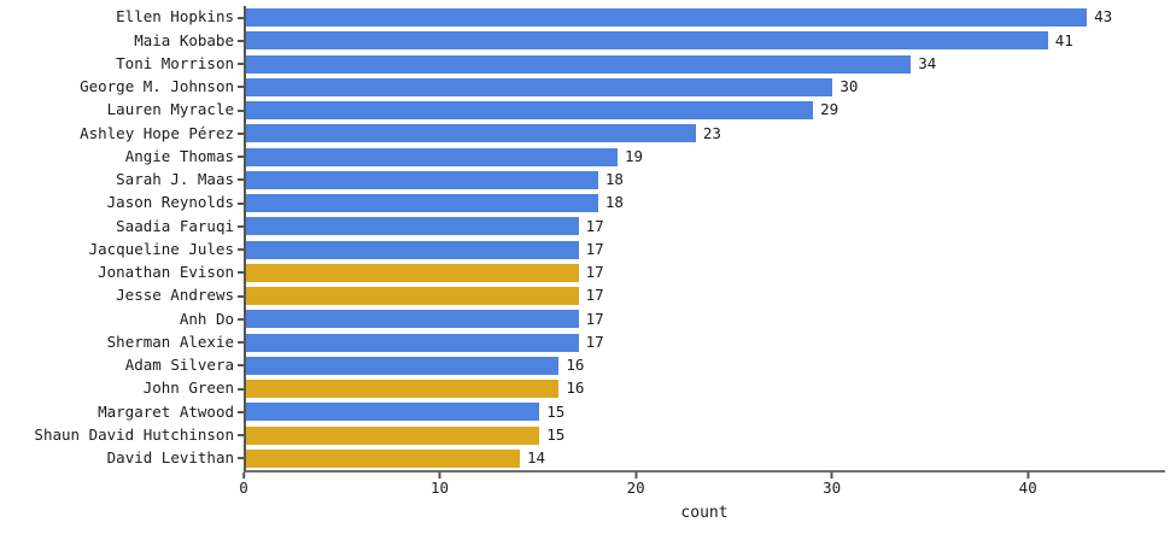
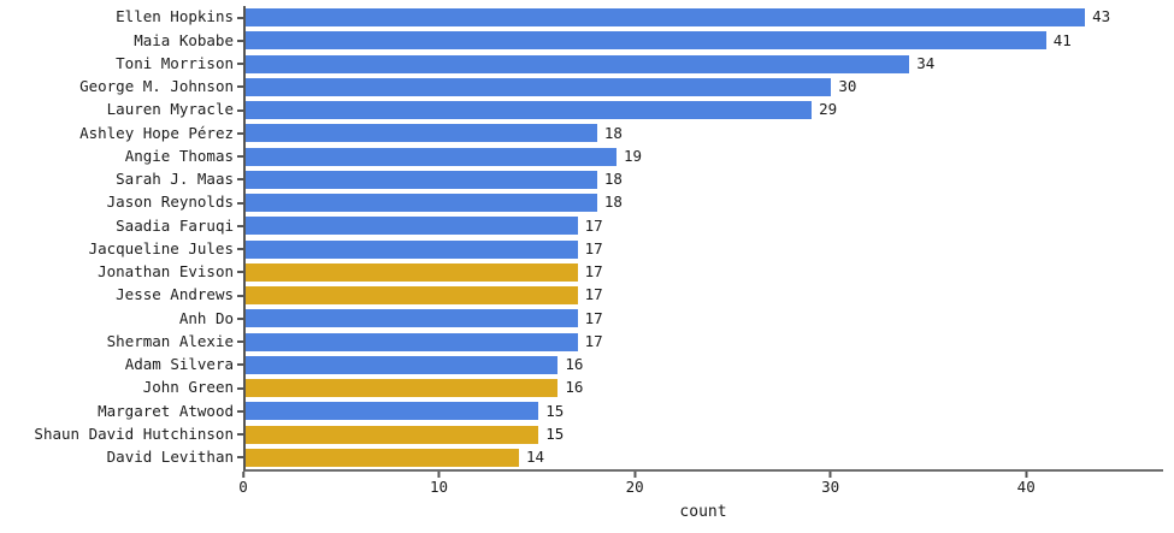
Ashley Hope Pérez: 23 -> 18
